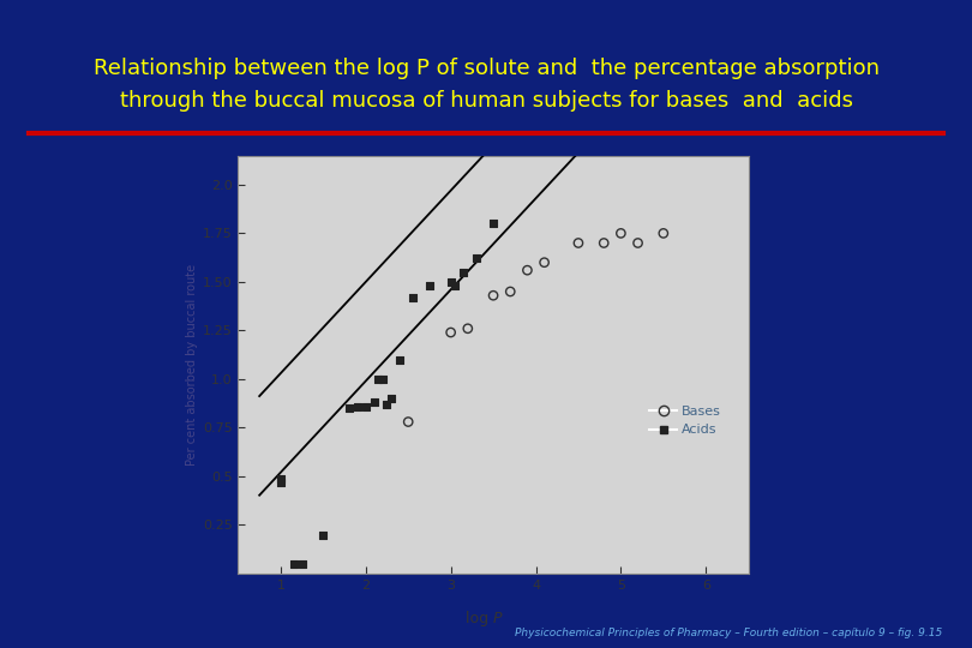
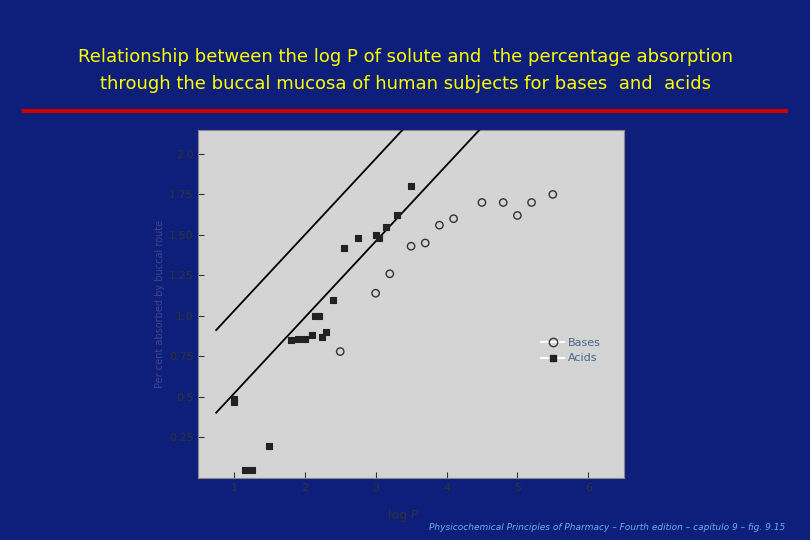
Bases/3: 1.24 -> 1.14
Bases/5: 1.75 -> 1.62
